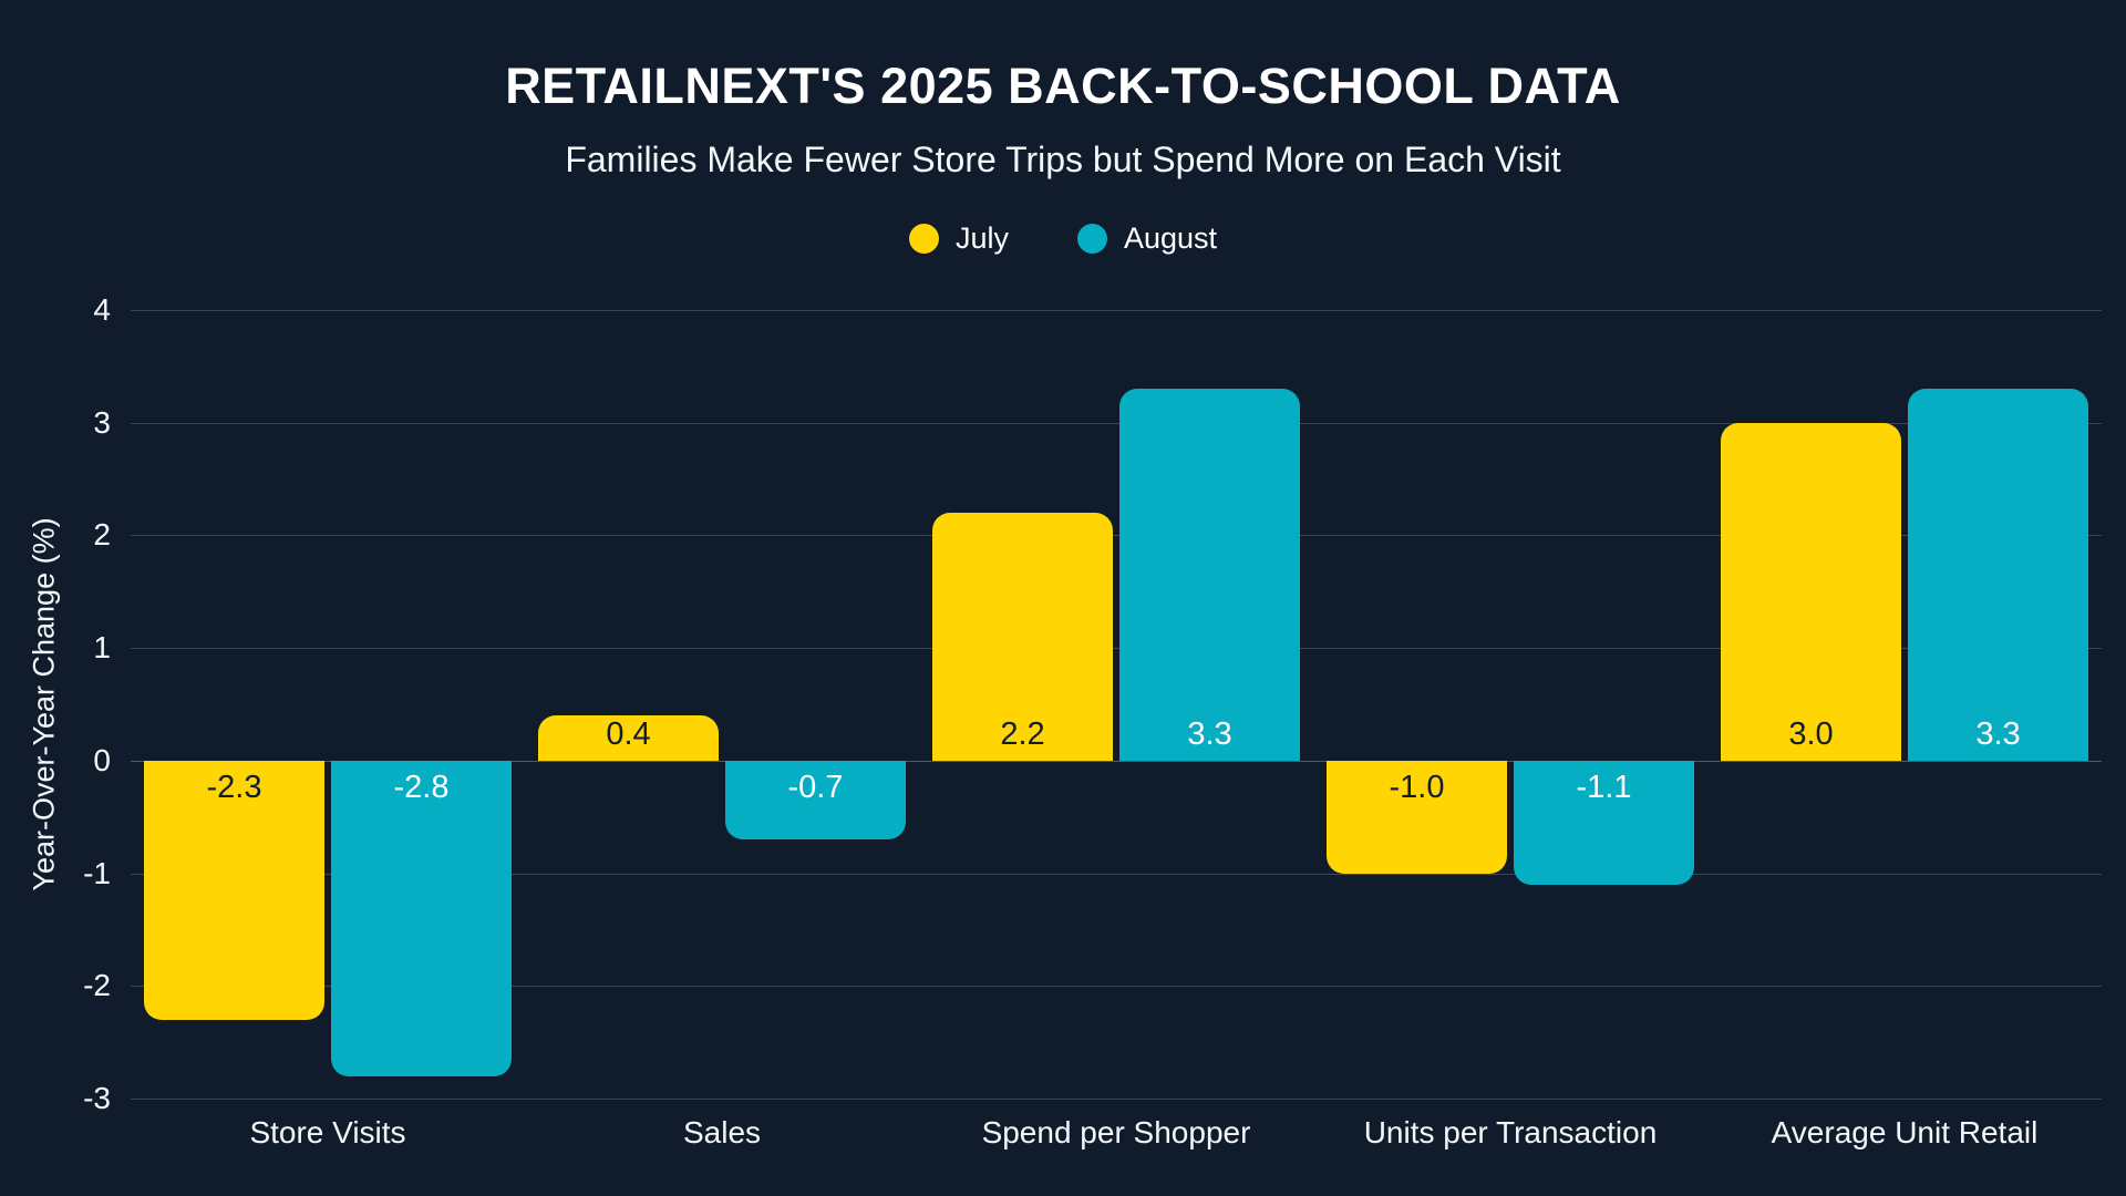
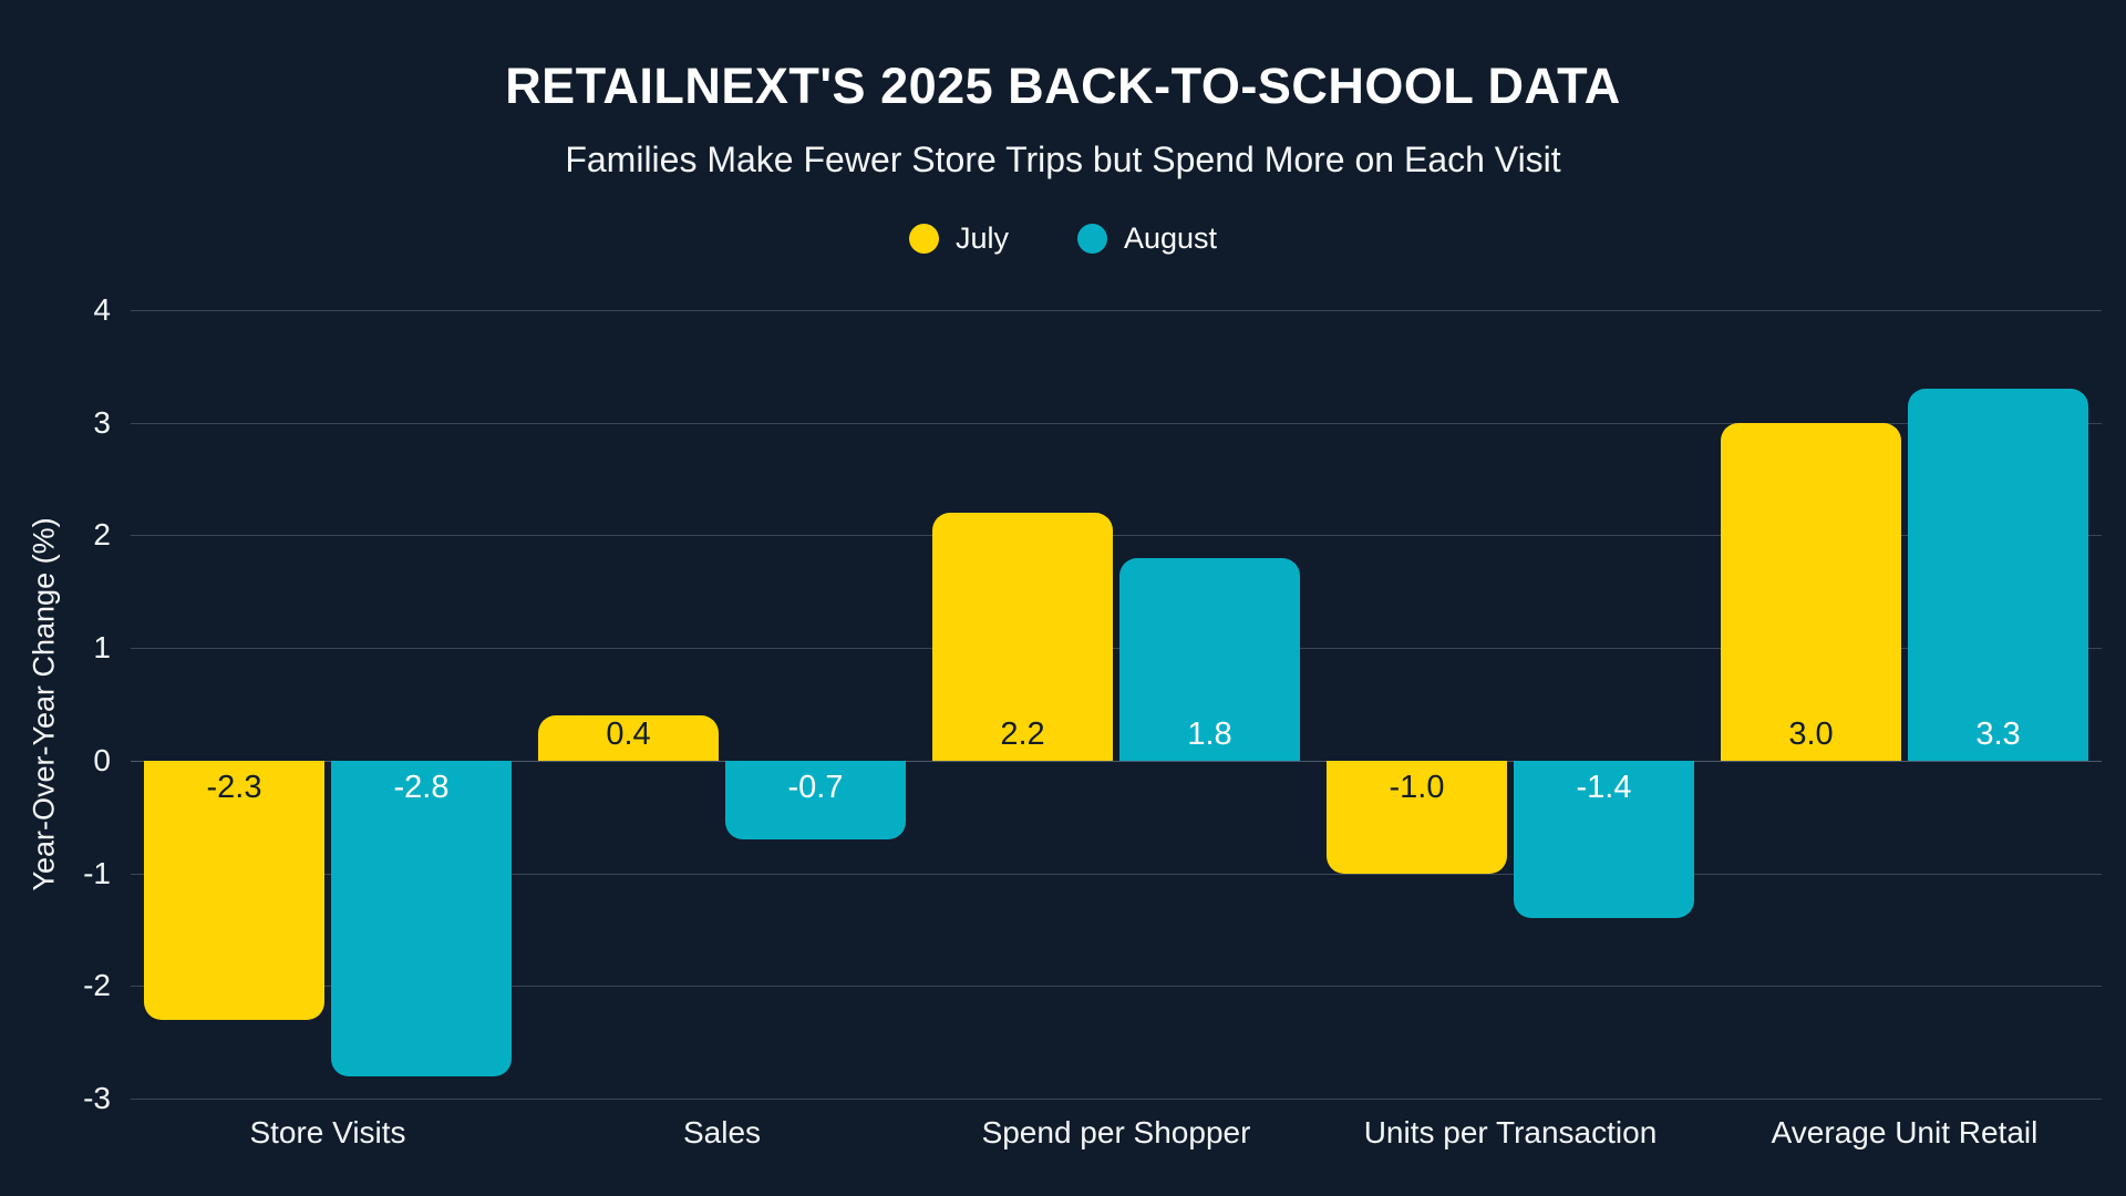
August/Spend per Shopper: 3.3 -> 1.8
August/Units per Transaction: -1.1 -> -1.4
